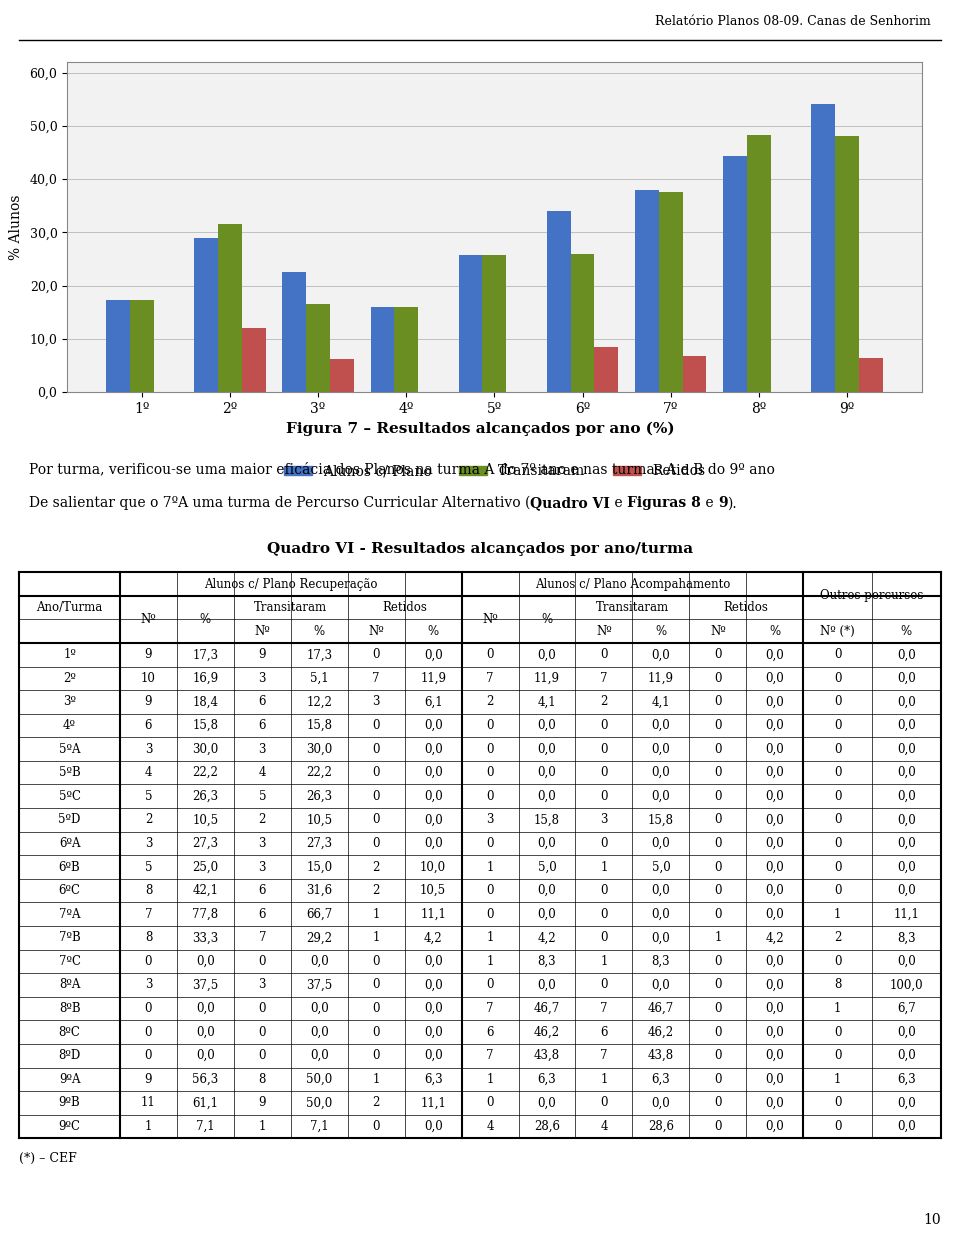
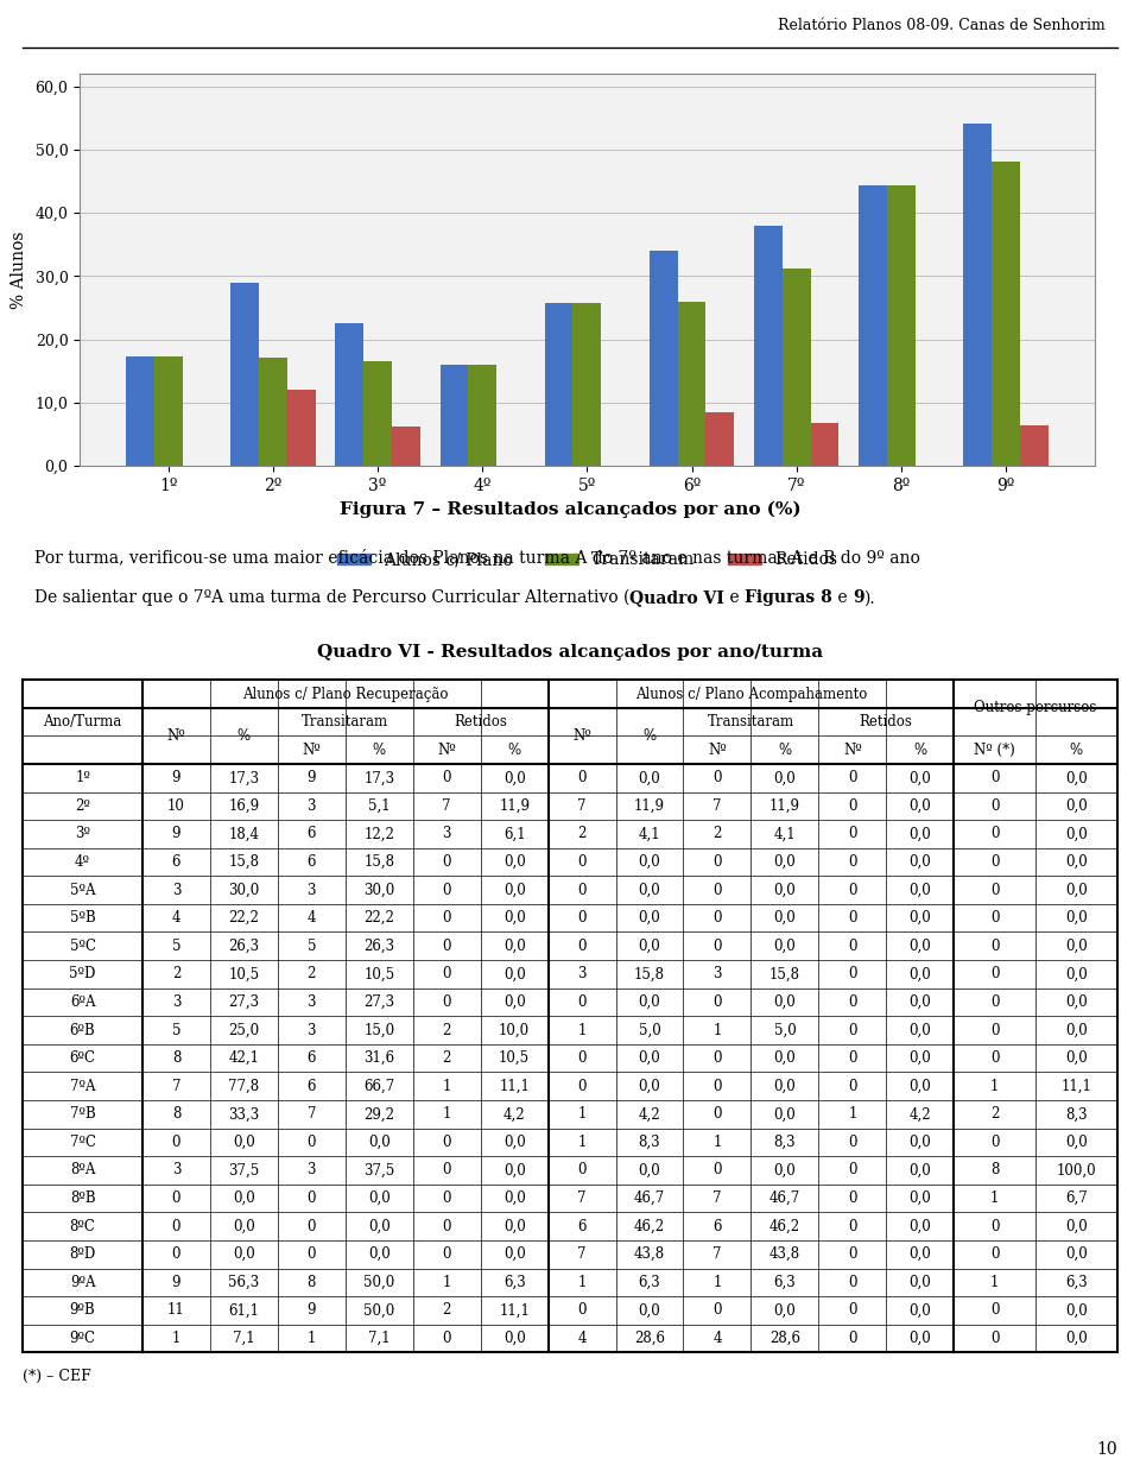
Transitaram/2º: 31,6 -> 17,0
Transitaram/7º: 37,6 -> 31,2
Transitaram/8º: 48,4 -> 44,4
